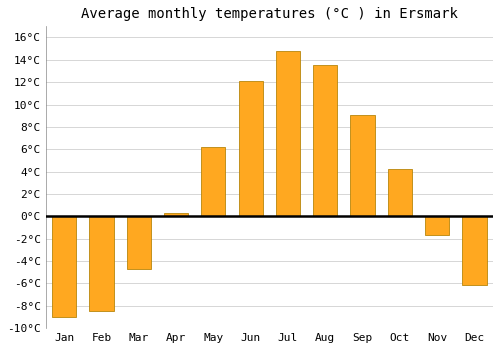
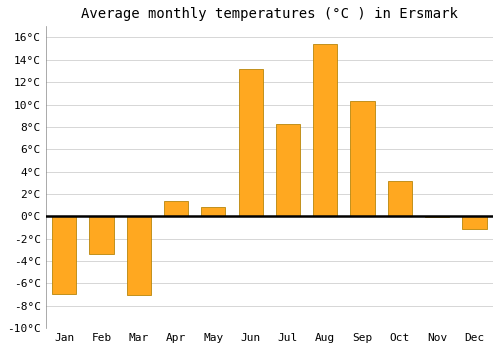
Jan: -9.0°C -> -6.9°C
Feb: -8.5°C -> -3.4°C
Mar: -4.7°C -> -7.0°C
Apr: 0.3°C -> 1.4°C
May: 6.2°C -> 0.8°C
Jun: 12.1°C -> 13.2°C
Jul: 14.8°C -> 8.3°C
Aug: 13.5°C -> 15.4°C
Sep: 9.1°C -> 10.3°C
Oct: 4.2°C -> 3.2°C
Nov: -1.7°C -> -0.1°C
Dec: -6.1°C -> -1.1°C
